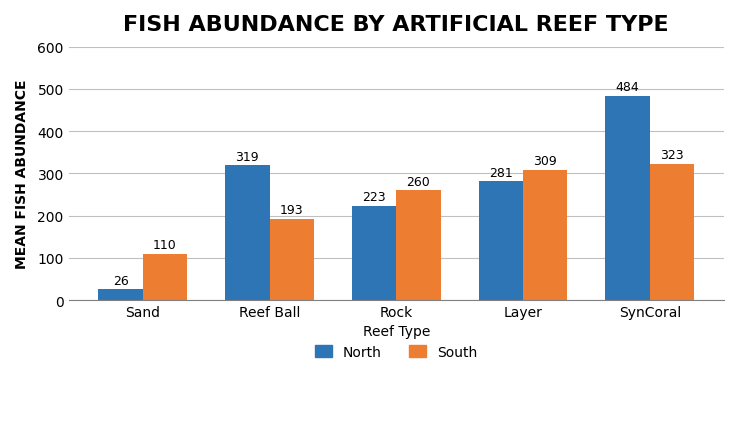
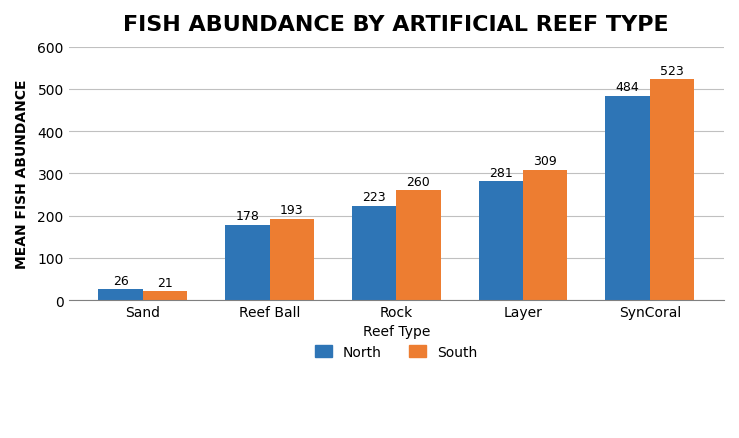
South/Sand: 110 -> 21
North/Reef Ball: 319 -> 178
South/SynCoral: 323 -> 523
